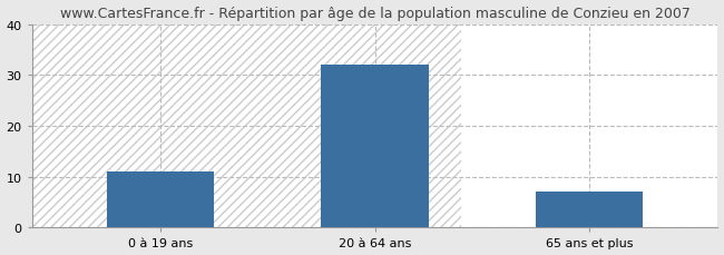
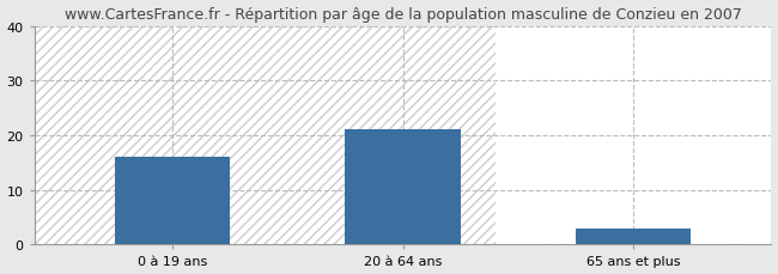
0 à 19 ans: 11 -> 16
20 à 64 ans: 32 -> 21
65 ans et plus: 7 -> 3
